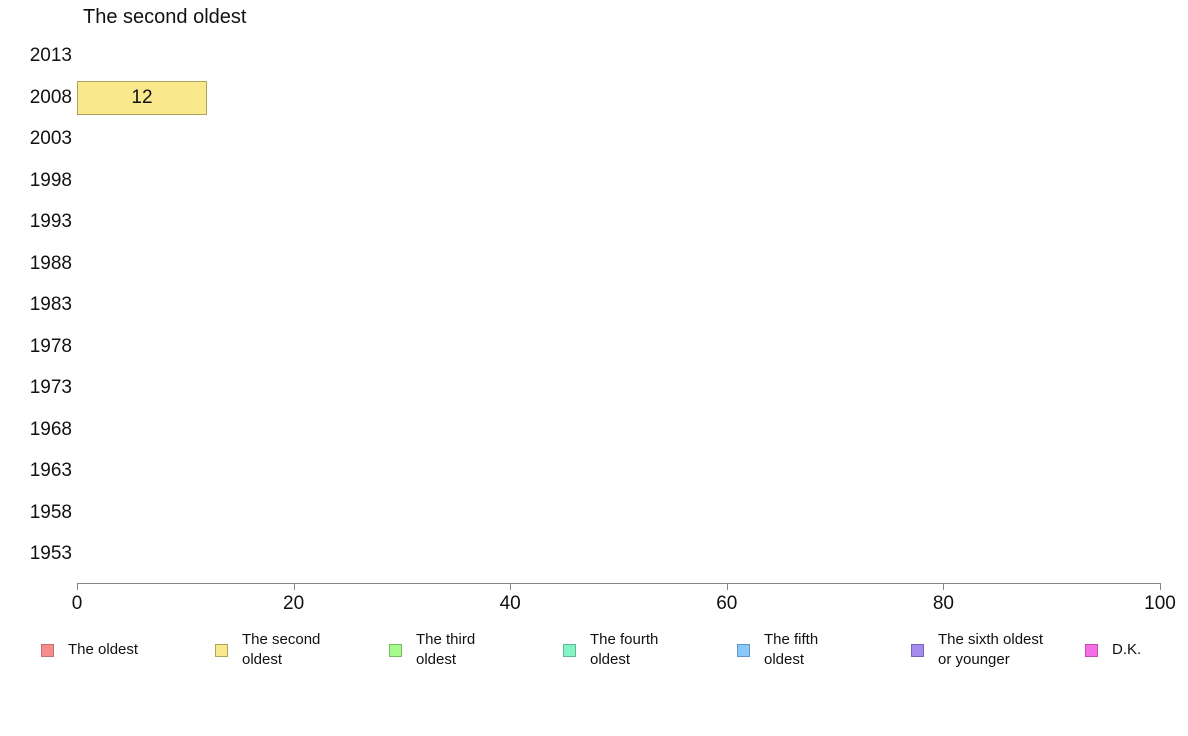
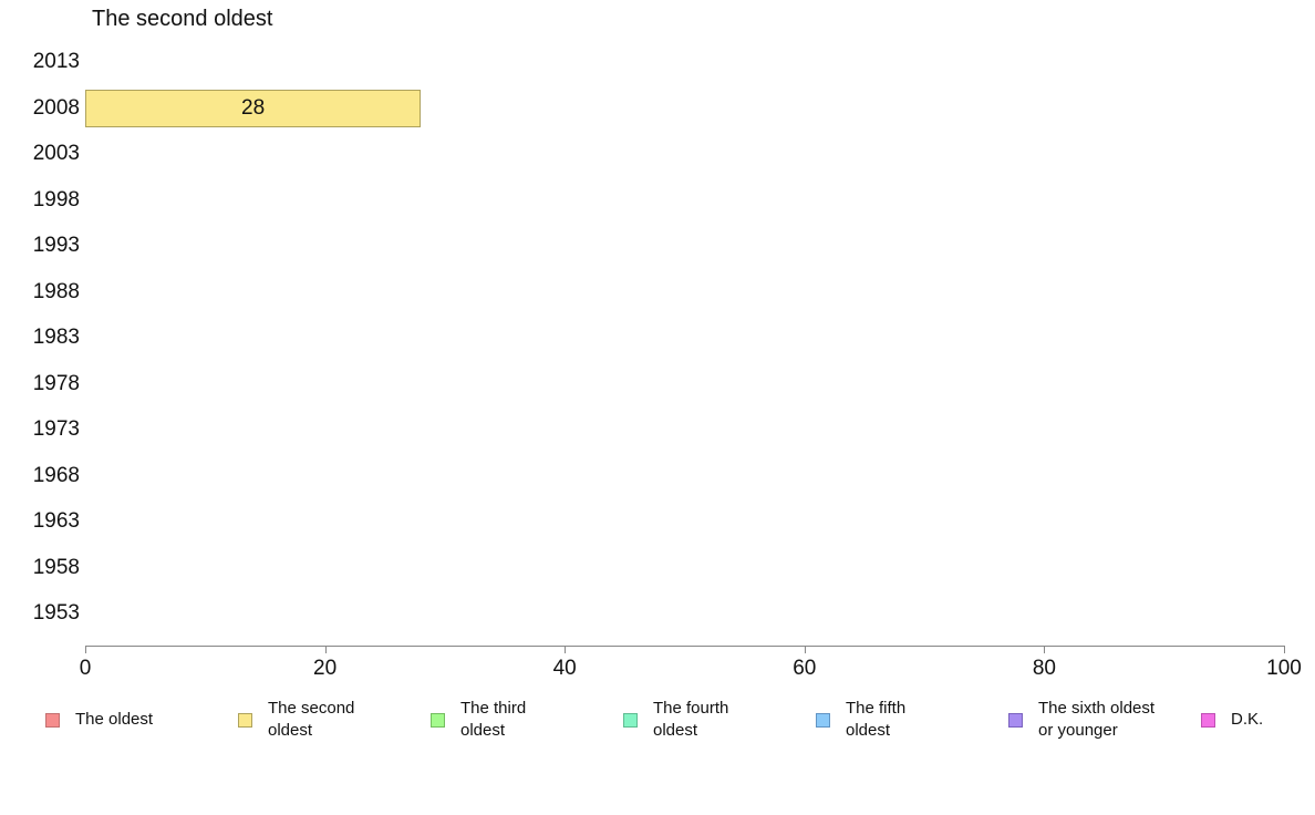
2008: 12 -> 28
